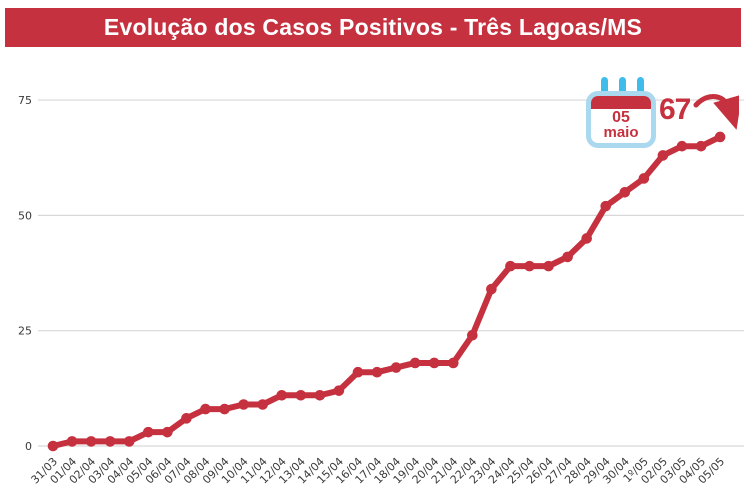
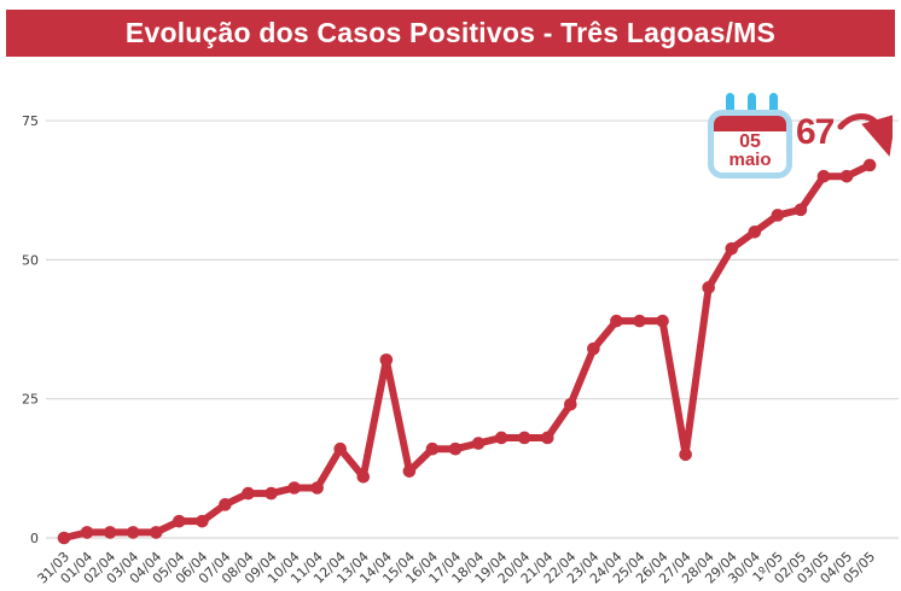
12/04: 11 -> 16
14/04: 11 -> 32
27/04: 41 -> 15
02/05: 63 -> 59
